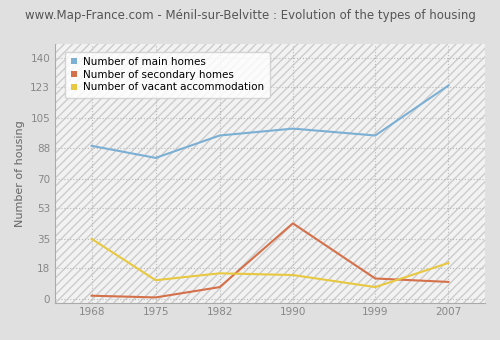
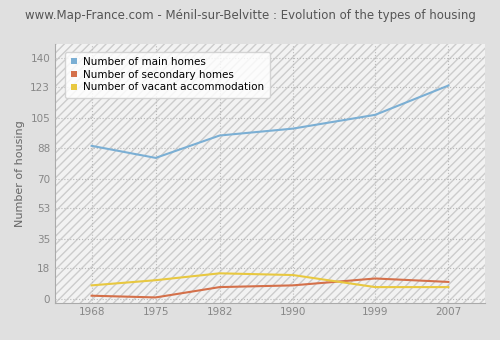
Number of vacant accommodation/1968: 35 -> 8
Number of secondary homes/1990: 44 -> 8
Number of main homes/1999: 95 -> 107
Number of vacant accommodation/2007: 21 -> 7
